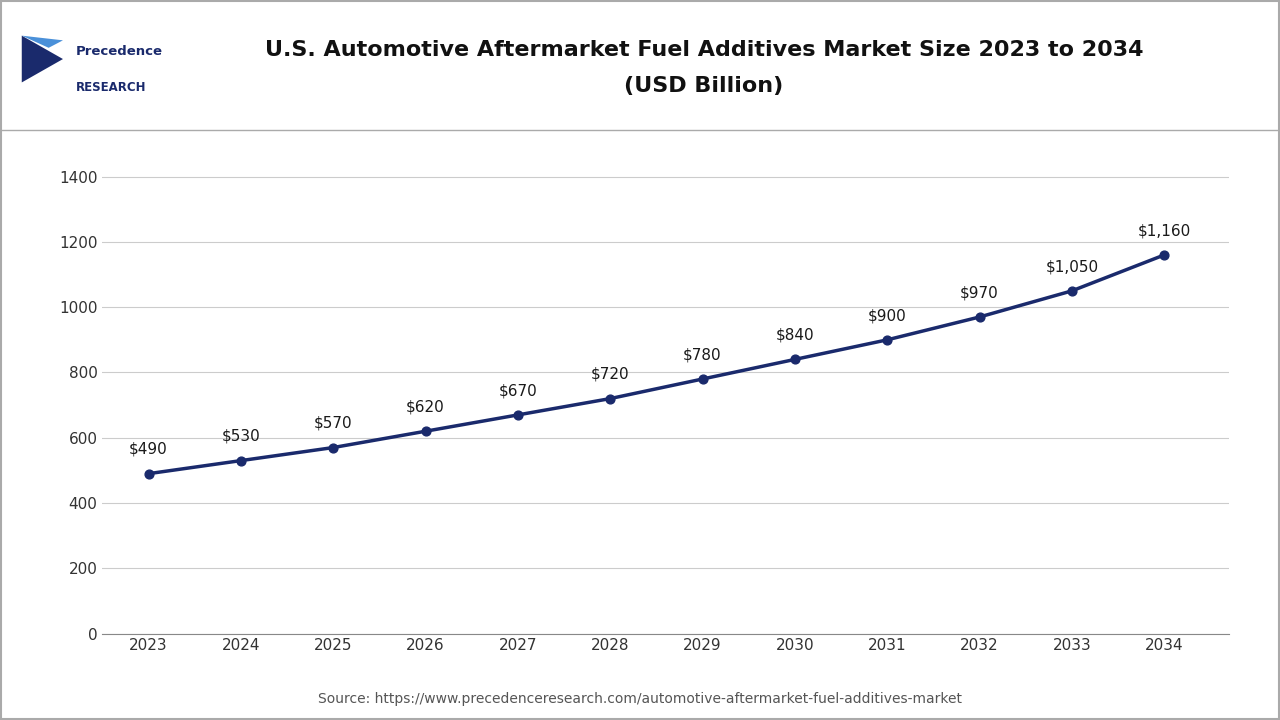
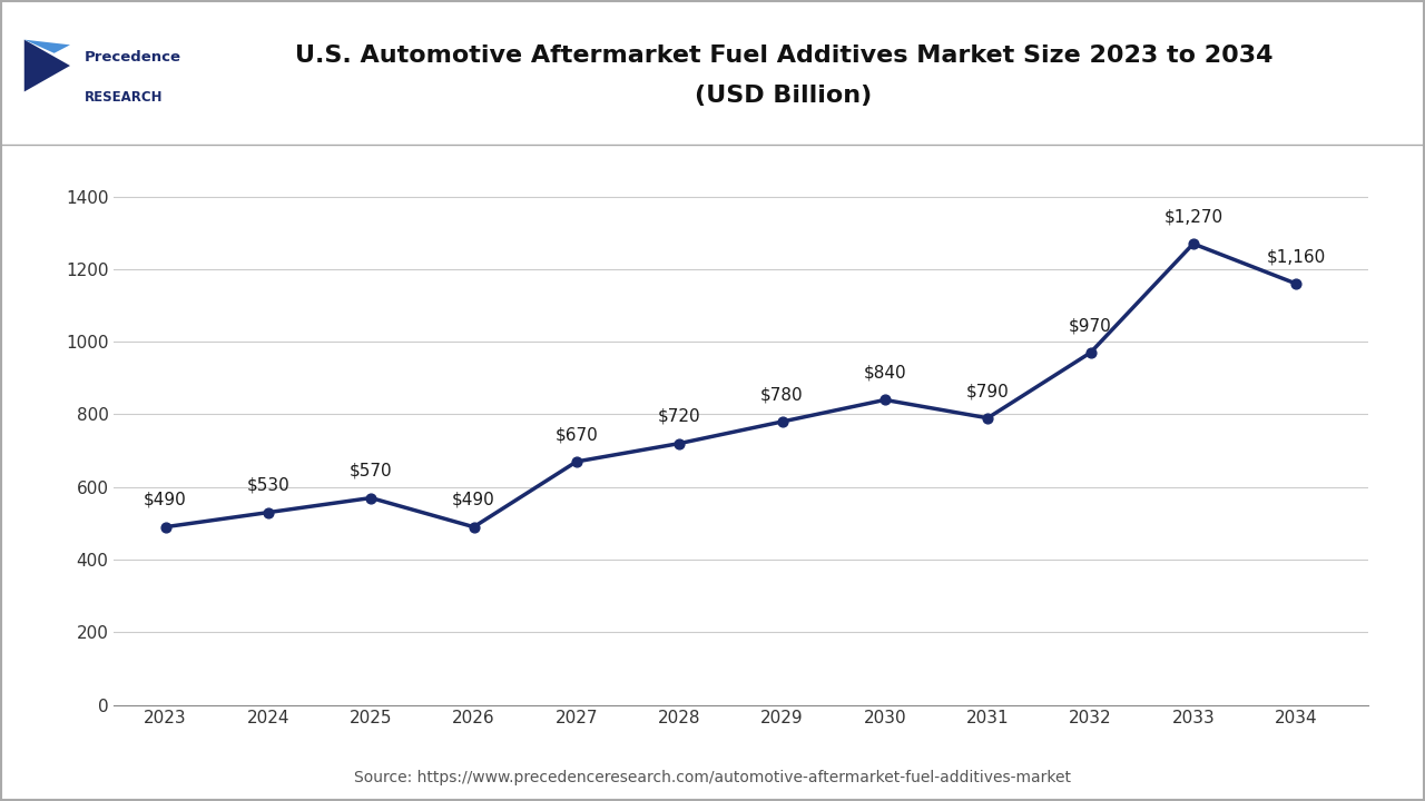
2026: $620 -> $490
2031: $900 -> $790
2033: $1,050 -> $1,270
